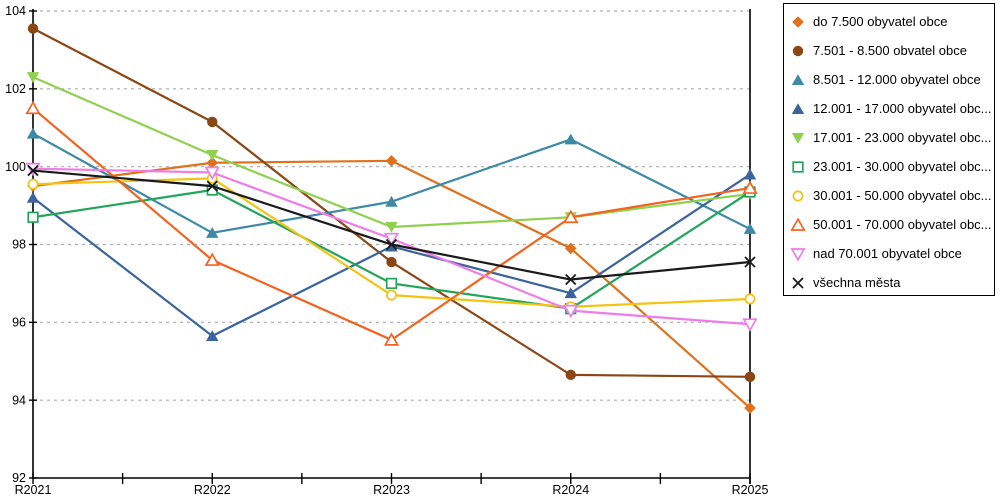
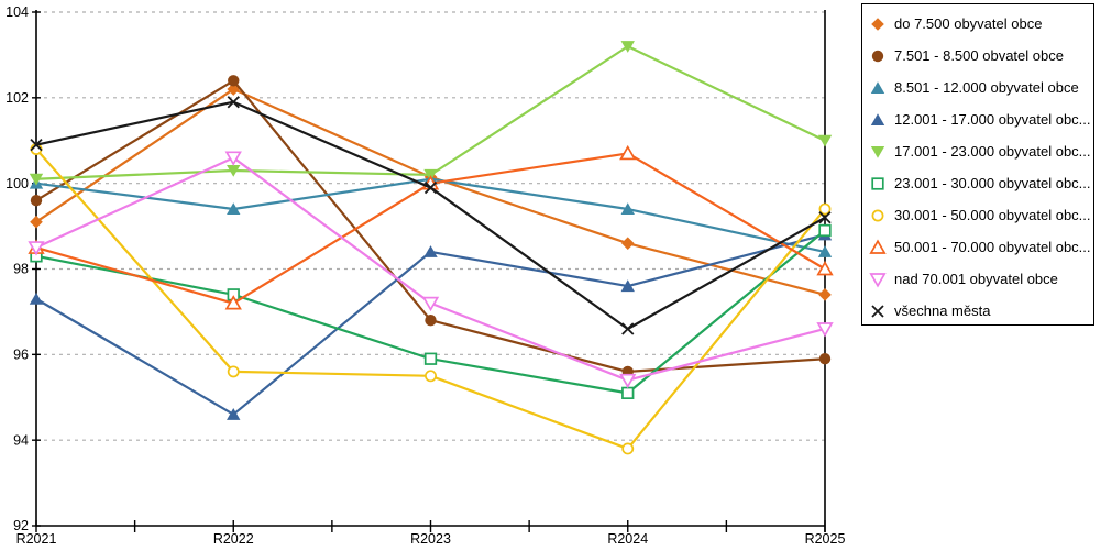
do 7.500 obyvatel obce/R2021: 99.5 -> 99.1
7.501 - 8.500 obvatel obce/R2021: 103.5 -> 99.6
8.501 - 12.000 obyvatel obce/R2021: 100.8 -> 100.0
12.001 - 17.000 obyvatel obc.../R2021: 99.2 -> 97.3
17.001 - 23.000 obyvatel obc.../R2021: 102.3 -> 100.1
23.001 - 30.000 obyvatel obc.../R2021: 98.7 -> 98.3
30.001 - 50.000 obyvatel obc.../R2021: 99.5 -> 100.8
50.001 - 70.000 obyvatel obc.../R2021: 101.5 -> 98.5
nad 70.001 obyvatel obce/R2021: 100.0 -> 98.5
všechna města/R2021: 99.9 -> 100.9
do 7.500 obyvatel obce/R2022: 100.1 -> 102.2
7.501 - 8.500 obvatel obce/R2022: 101.2 -> 102.4
8.501 - 12.000 obyvatel obce/R2022: 98.3 -> 99.4
12.001 - 17.000 obyvatel obc.../R2022: 95.7 -> 94.6
23.001 - 30.000 obyvatel obc.../R2022: 99.4 -> 97.4
30.001 - 50.000 obyvatel obc.../R2022: 99.7 -> 95.6
50.001 - 70.000 obyvatel obc.../R2022: 97.6 -> 97.2
nad 70.001 obyvatel obce/R2022: 99.8 -> 100.6
všechna města/R2022: 99.5 -> 101.9
7.501 - 8.500 obvatel obce/R2023: 97.5 -> 96.8
8.501 - 12.000 obyvatel obce/R2023: 99.1 -> 100.1
12.001 - 17.000 obyvatel obc.../R2023: 98.0 -> 98.4
17.001 - 23.000 obyvatel obc.../R2023: 98.5 -> 100.2
23.001 - 30.000 obyvatel obc.../R2023: 97.0 -> 95.9
30.001 - 50.000 obyvatel obc.../R2023: 96.7 -> 95.5
50.001 - 70.000 obyvatel obc.../R2023: 95.5 -> 100.0
nad 70.001 obyvatel obce/R2023: 98.2 -> 97.2
všechna města/R2023: 98.0 -> 99.9
do 7.500 obyvatel obce/R2024: 97.9 -> 98.6
7.501 - 8.500 obvatel obce/R2024: 94.7 -> 95.6
8.501 - 12.000 obyvatel obce/R2024: 100.7 -> 99.4
12.001 - 17.000 obyvatel obc.../R2024: 96.8 -> 97.6
17.001 - 23.000 obyvatel obc.../R2024: 98.7 -> 103.2
23.001 - 30.000 obyvatel obc.../R2024: 96.3 -> 95.1
30.001 - 50.000 obyvatel obc.../R2024: 96.4 -> 93.8
50.001 - 70.000 obyvatel obc.../R2024: 98.7 -> 100.7
nad 70.001 obyvatel obce/R2024: 96.3 -> 95.4
všechna města/R2024: 97.1 -> 96.6
do 7.500 obyvatel obce/R2025: 93.8 -> 97.4
7.501 - 8.500 obvatel obce/R2025: 94.6 -> 95.9
12.001 - 17.000 obyvatel obc.../R2025: 99.8 -> 98.8
17.001 - 23.000 obyvatel obc.../R2025: 99.3 -> 101.0
23.001 - 30.000 obyvatel obc.../R2025: 99.3 -> 98.9
30.001 - 50.000 obyvatel obc.../R2025: 96.6 -> 99.4
50.001 - 70.000 obyvatel obc.../R2025: 99.5 -> 98.0
nad 70.001 obyvatel obce/R2025: 96.0 -> 96.6
všechna města/R2025: 97.5 -> 99.2
